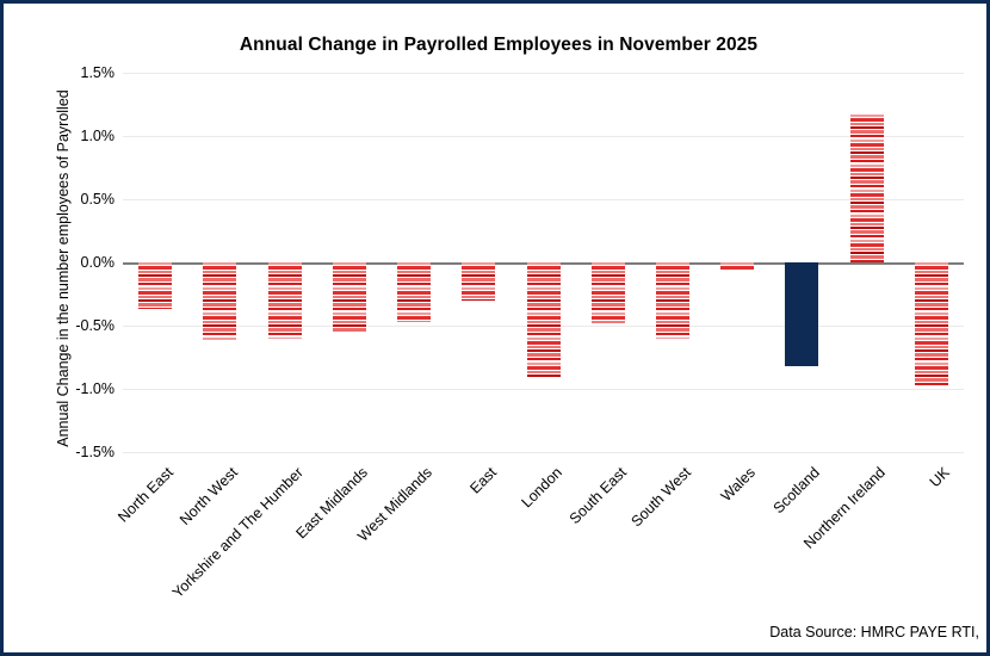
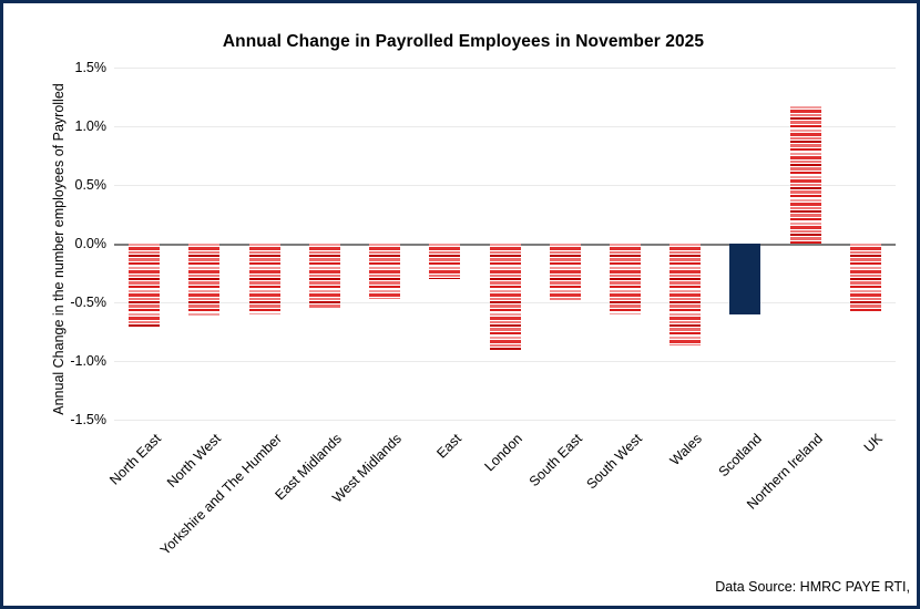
North East: -0.37% -> -0.71%
Wales: -0.07% -> -0.87%
Scotland: -0.82% -> -0.60%
UK: -0.98% -> -0.58%
